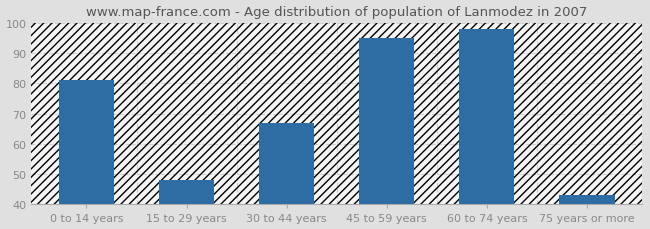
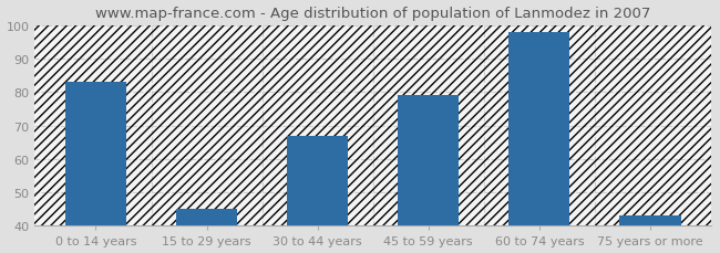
0 to 14 years: 81 -> 83
15 to 29 years: 48 -> 45
45 to 59 years: 95 -> 79
